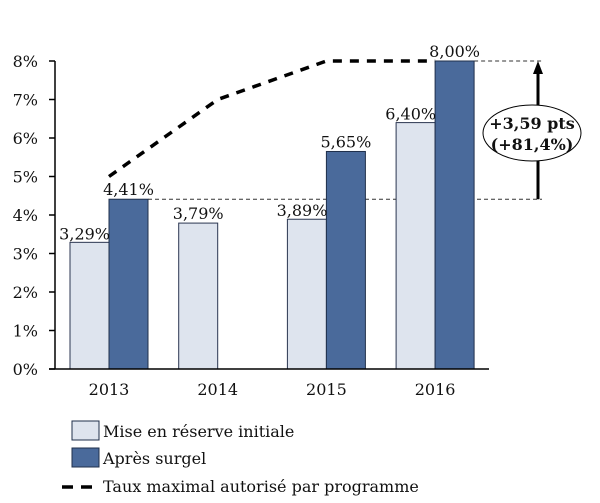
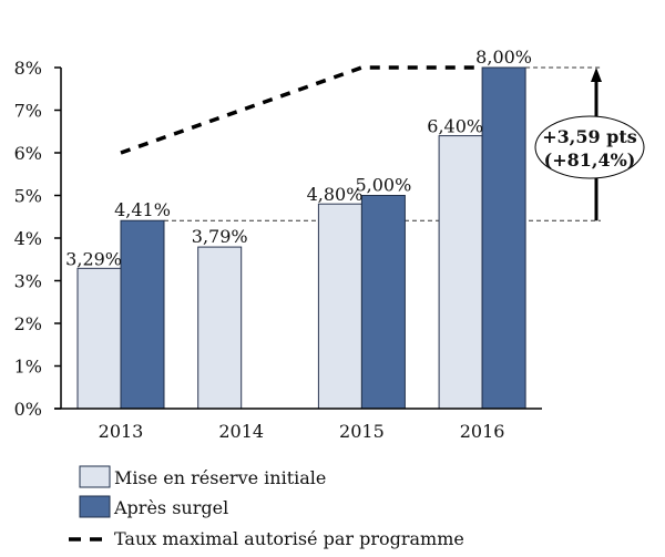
Taux maximal autorisé par programme/2013: 5% -> 6%
Mise en réserve initiale/2015: 3,89% -> 4,80%
Après surgel/2015: 5,65% -> 5,00%
